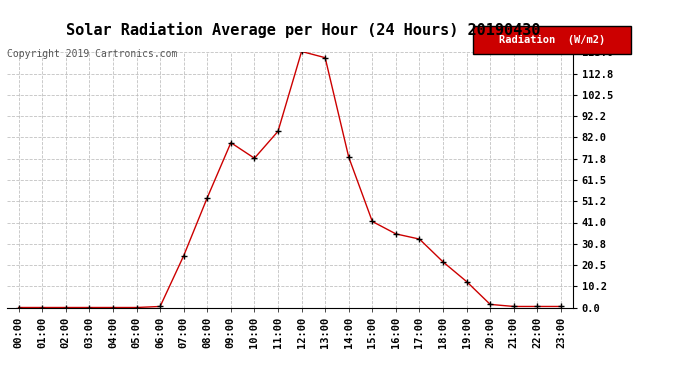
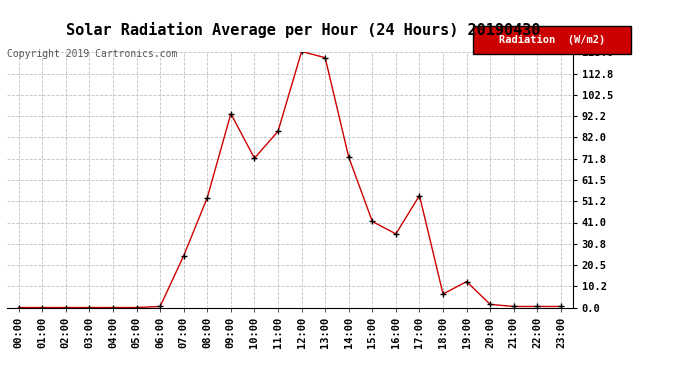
09:00: 79.5 -> 93.5
17:00: 33.0 -> 54.0
18:00: 22.0 -> 6.5
